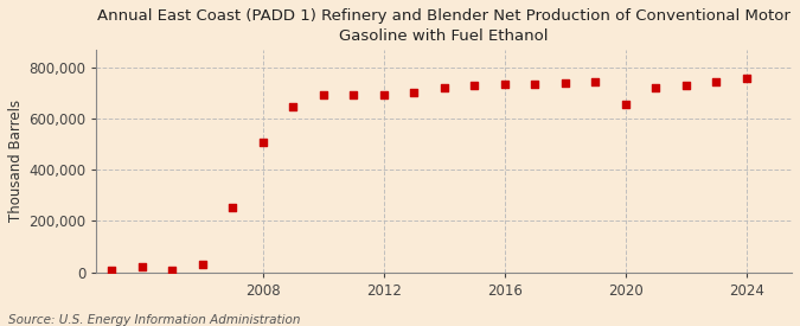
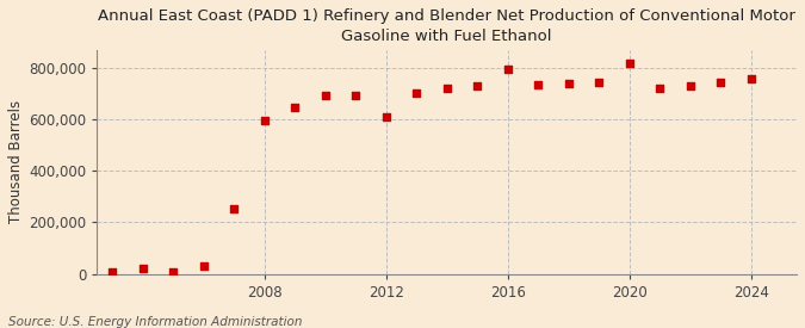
2008: 510,000 -> 595,000
2012: 697,000 -> 610,000
2016: 736,000 -> 795,000
2020: 659,000 -> 820,000
